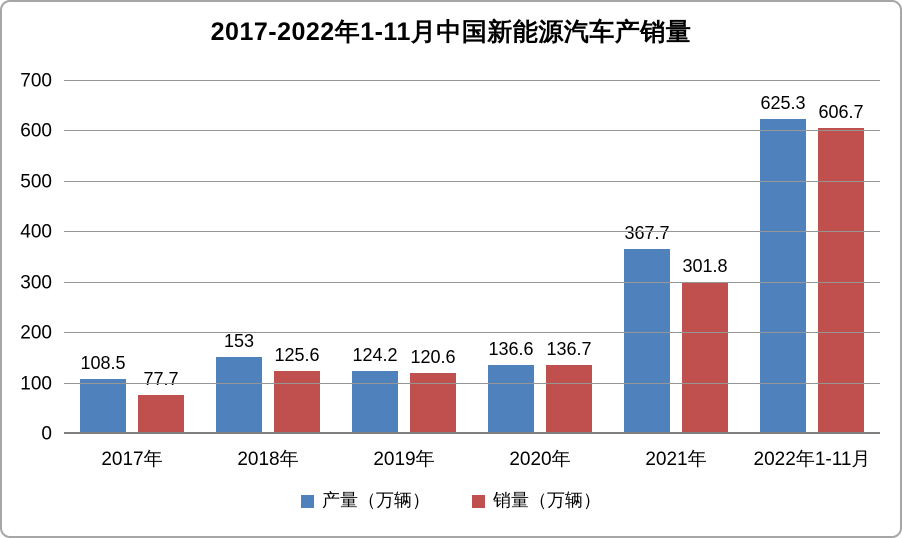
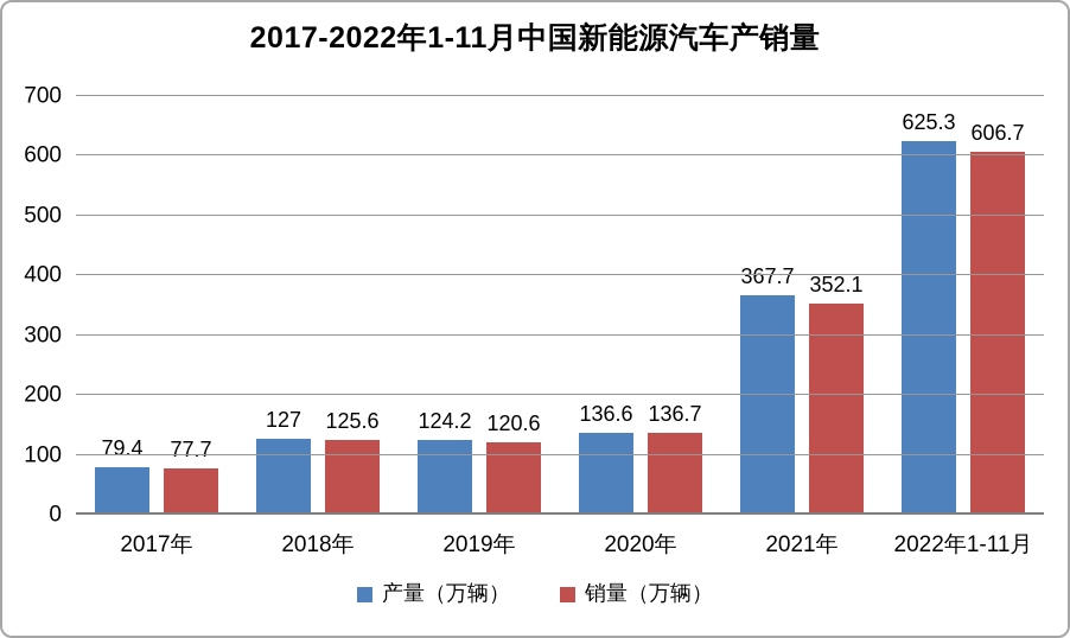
产量（万辆）/2017年: 108.5 -> 79.4
产量（万辆）/2018年: 153 -> 127
销量（万辆）/2021年: 301.8 -> 352.1
